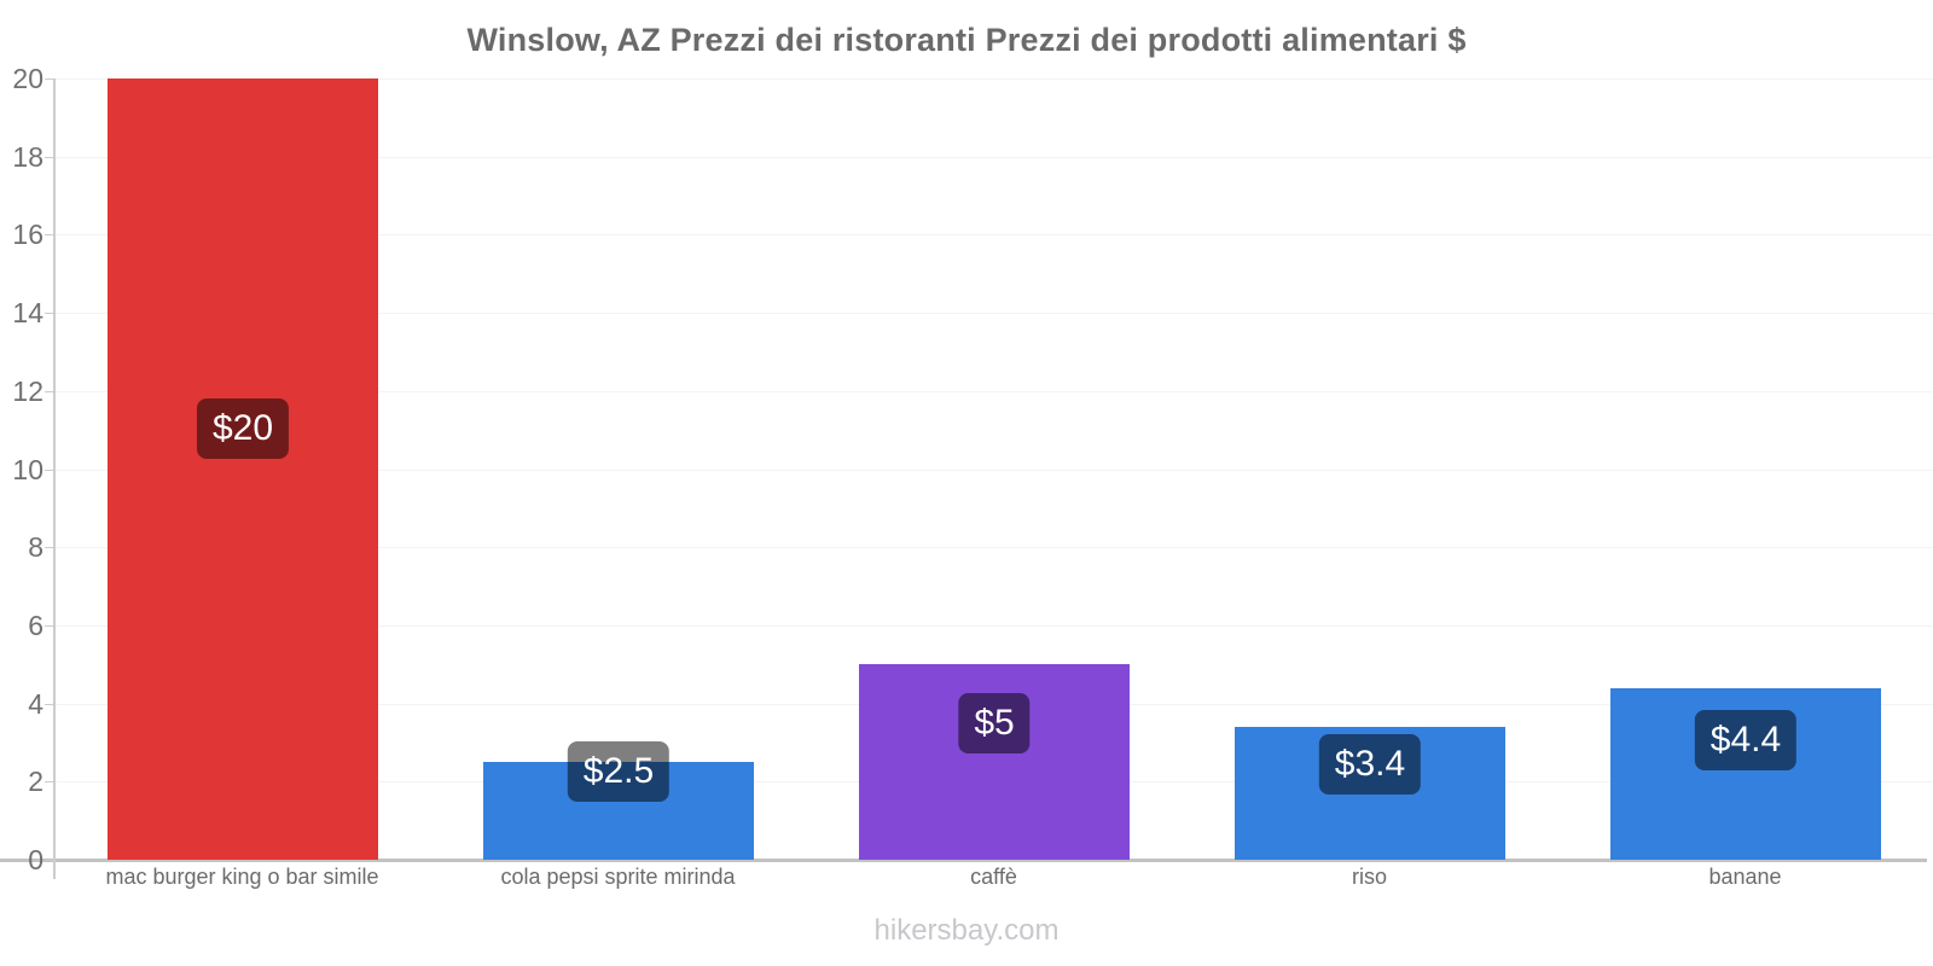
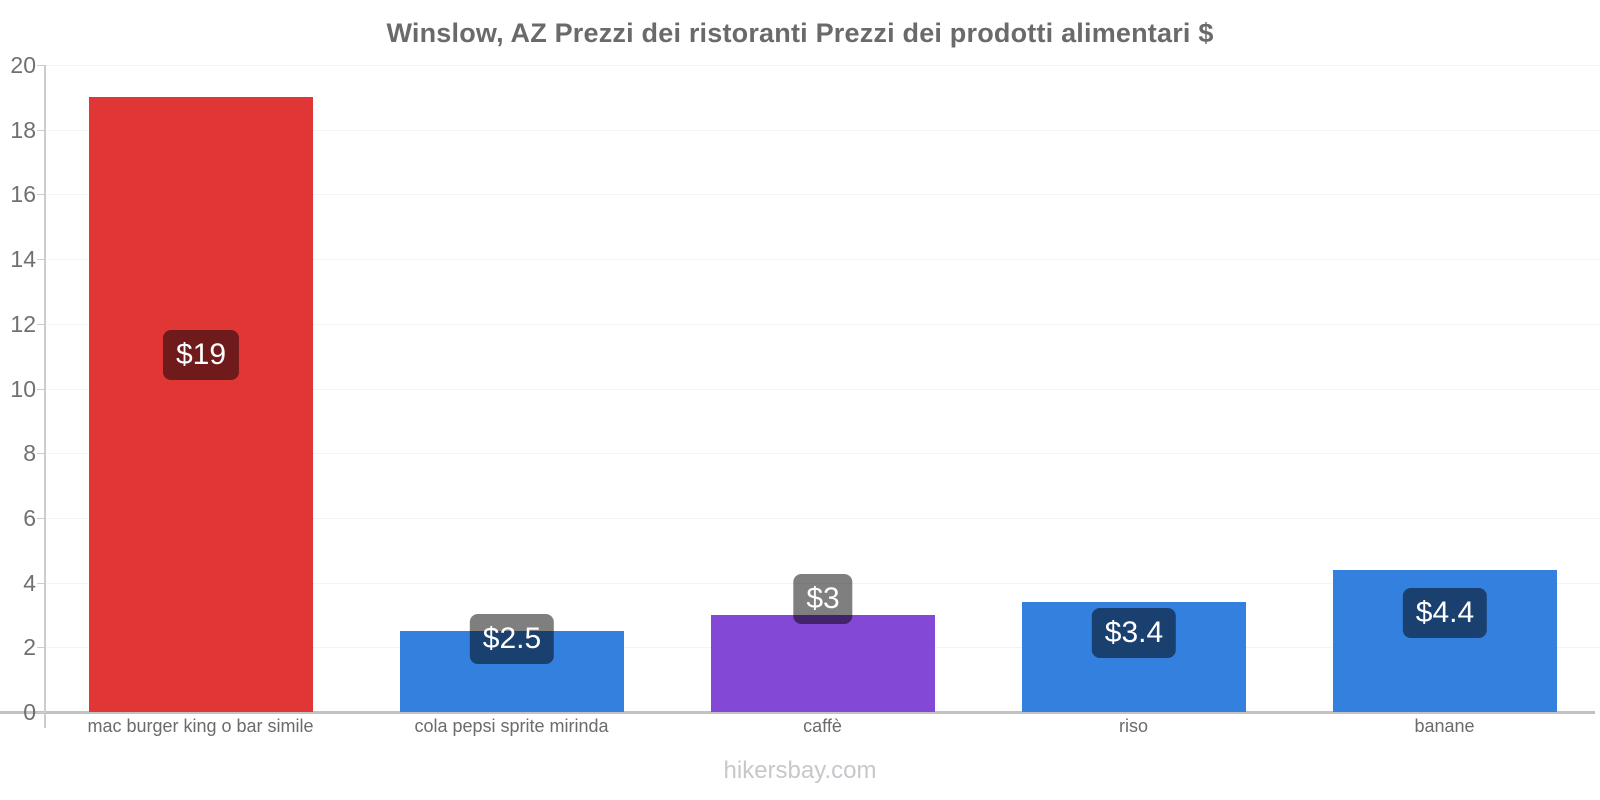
mac burger king o bar simile: $20 -> $19
caffè: $5 -> $3
